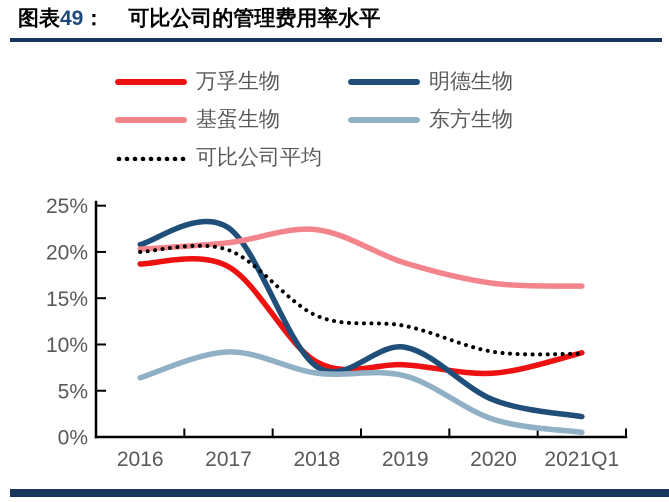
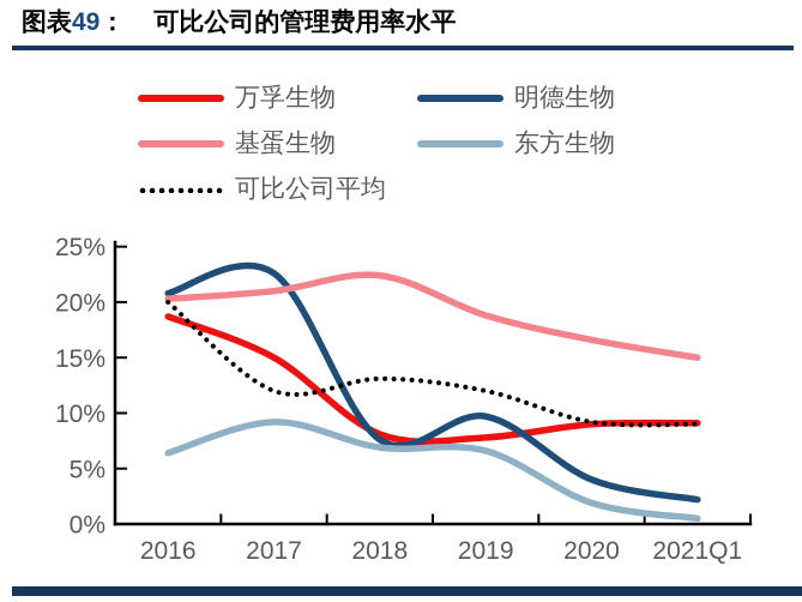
万孚生物/2017: 18% -> 15%
可比公司平均/2017: 20% -> 12%
万孚生物/2020: 7% -> 9%
基蛋生物/2021Q1: 16% -> 15%
